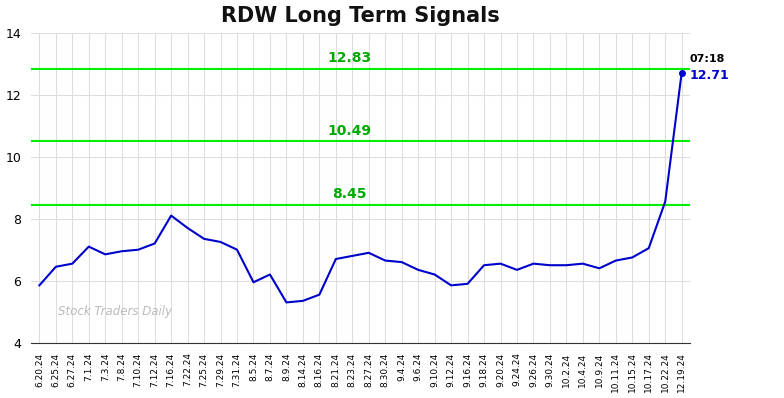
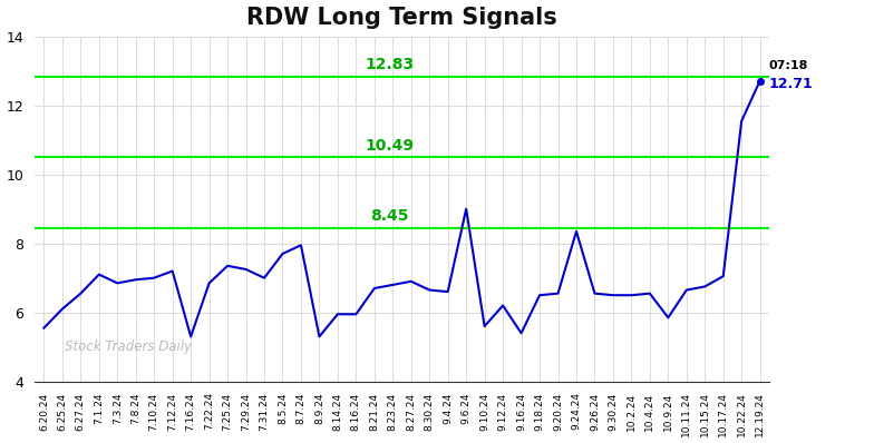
6.20.24: 5.85 -> 5.55
6.25.24: 6.45 -> 6.10
7.16.24: 8.10 -> 5.30
7.22.24: 7.70 -> 6.85
8.5.24: 5.95 -> 7.70
8.7.24: 6.20 -> 7.95
8.14.24: 5.35 -> 5.95
8.16.24: 5.55 -> 5.95
9.6.24: 6.35 -> 9.00
9.10.24: 6.20 -> 5.60
9.12.24: 5.85 -> 6.20
9.16.24: 5.90 -> 5.40
9.24.24: 6.35 -> 8.35
10.9.24: 6.40 -> 5.85
10.22.24: 8.55 -> 11.55
